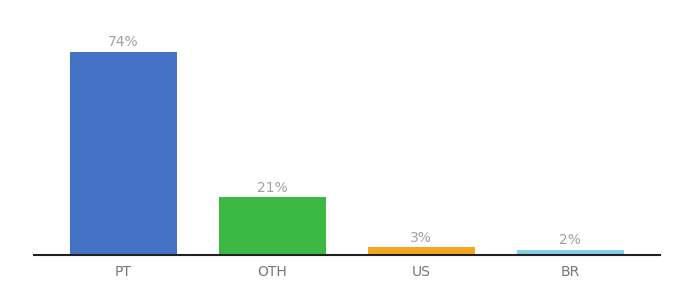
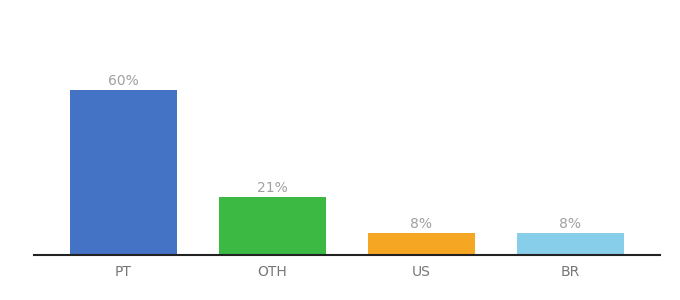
PT: 74% -> 60%
US: 3% -> 8%
BR: 2% -> 8%
